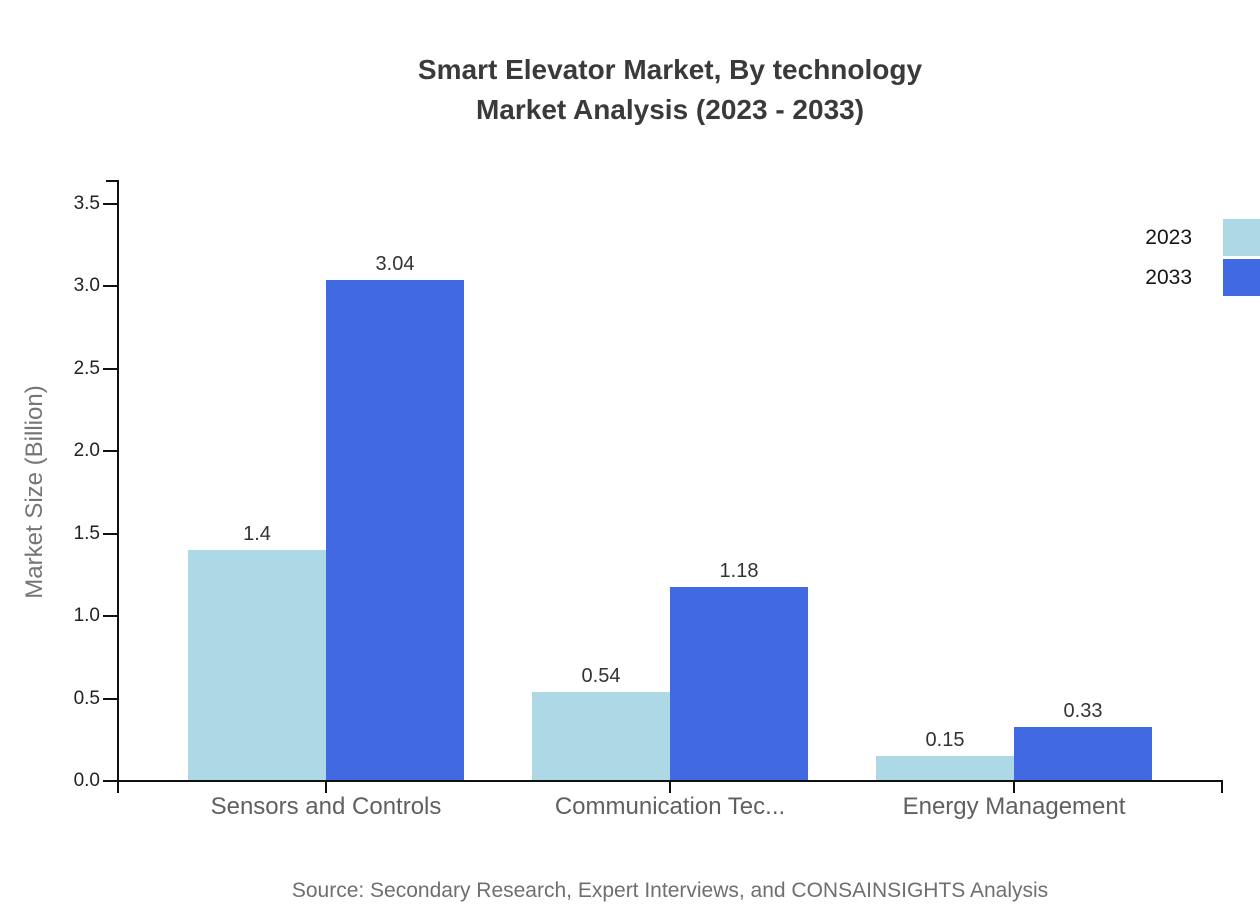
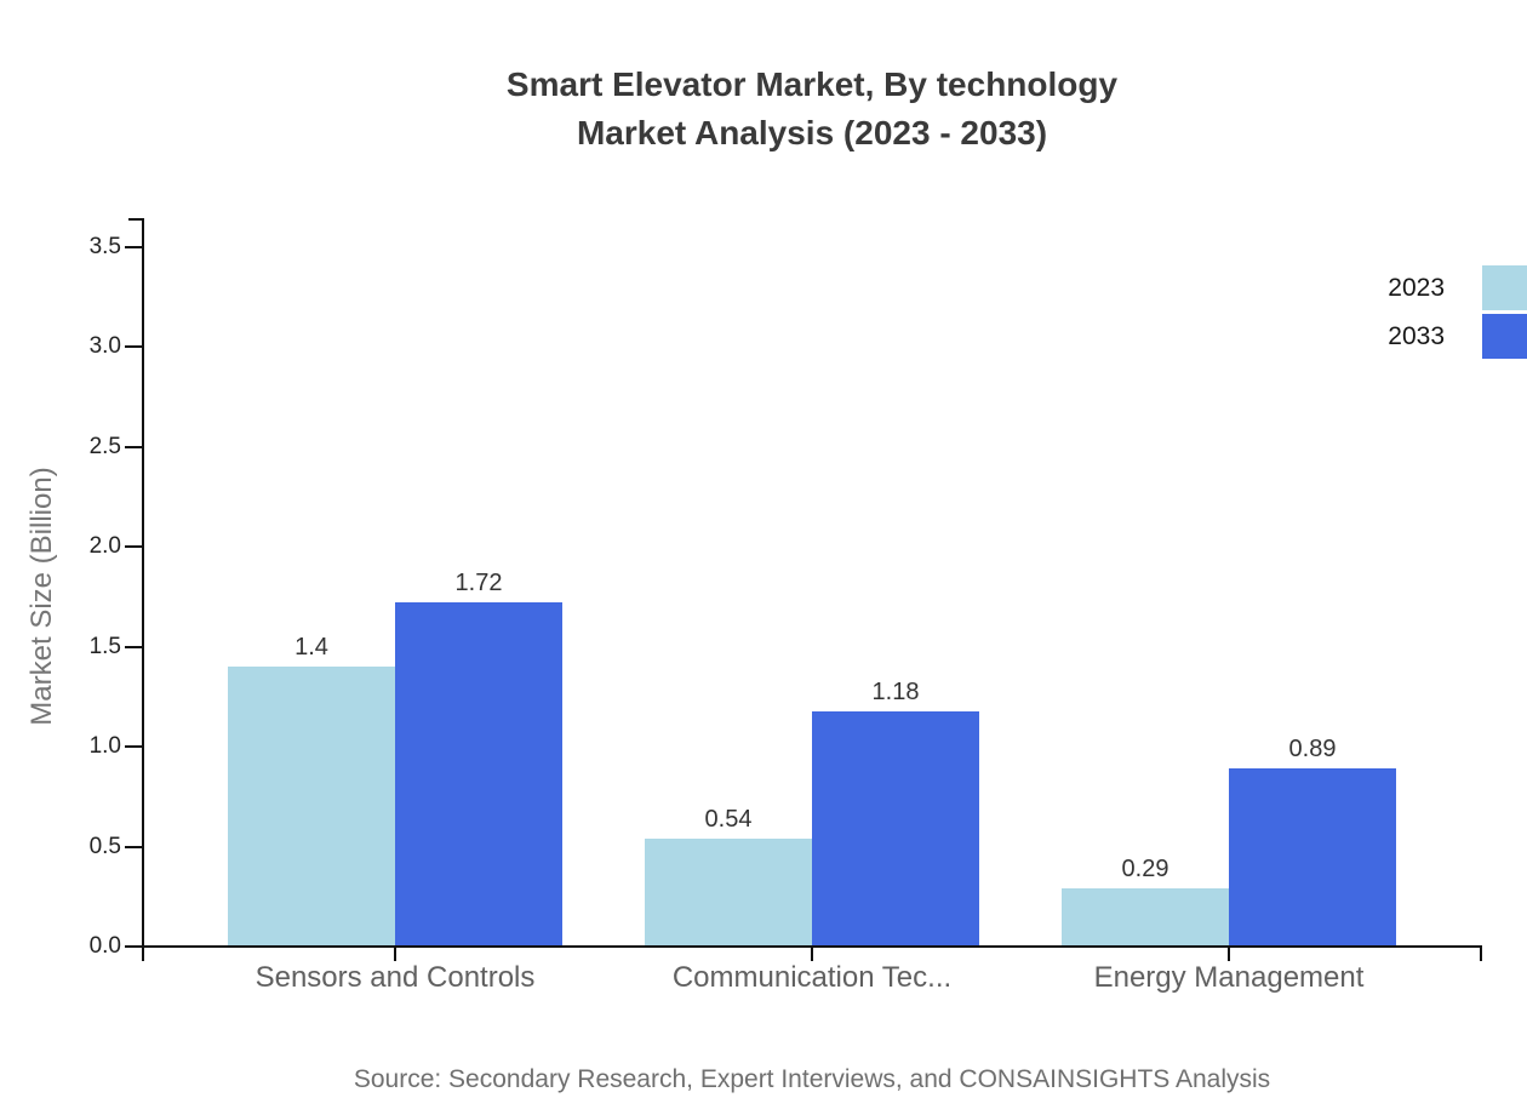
2033/Sensors and Controls: 3.04 -> 1.72
2023/Energy Management: 0.15 -> 0.29
2033/Energy Management: 0.33 -> 0.89
